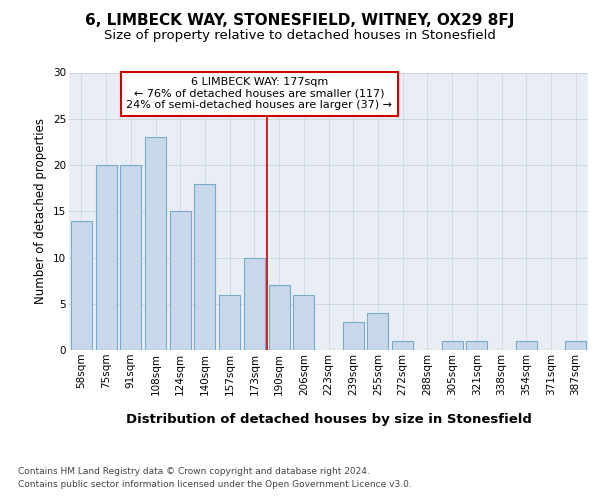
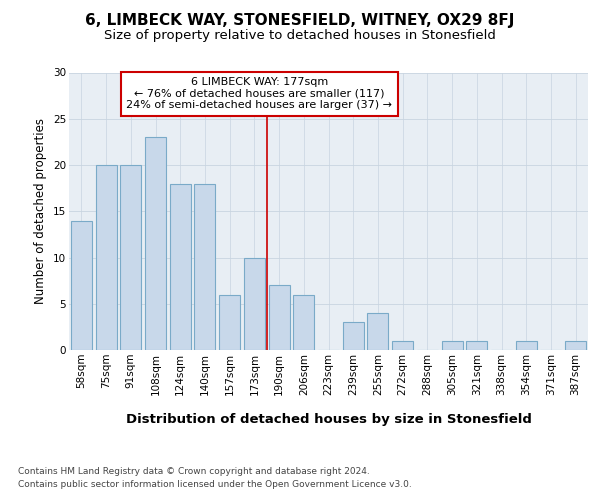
124sqm: 15 -> 18
